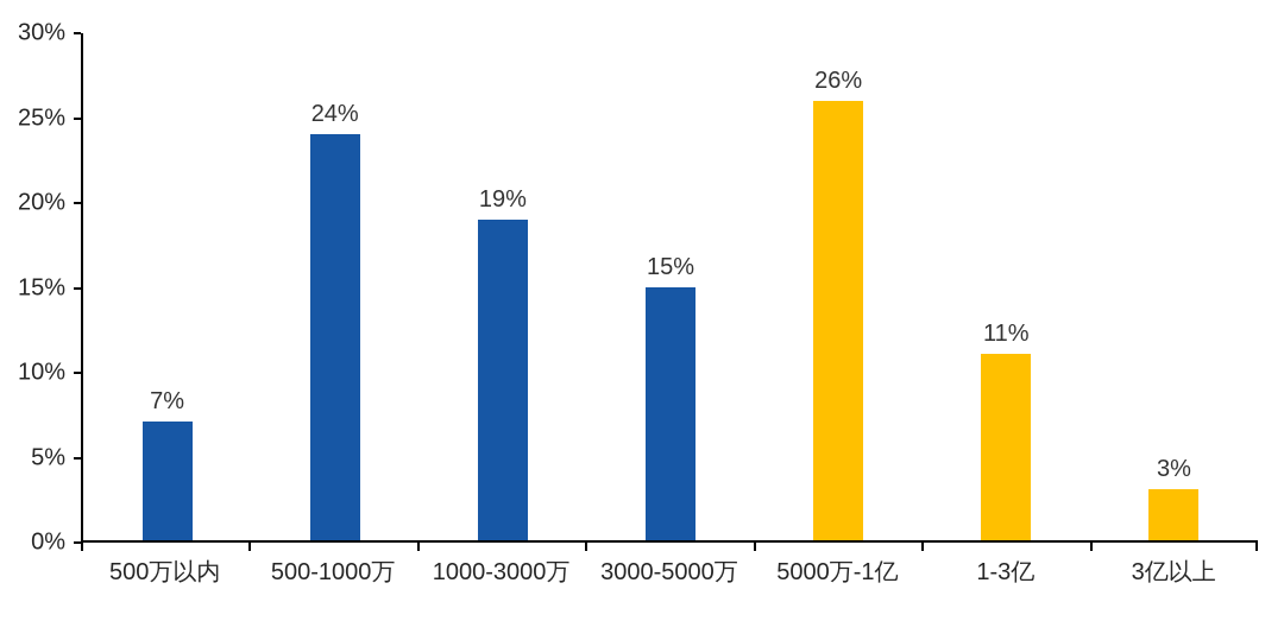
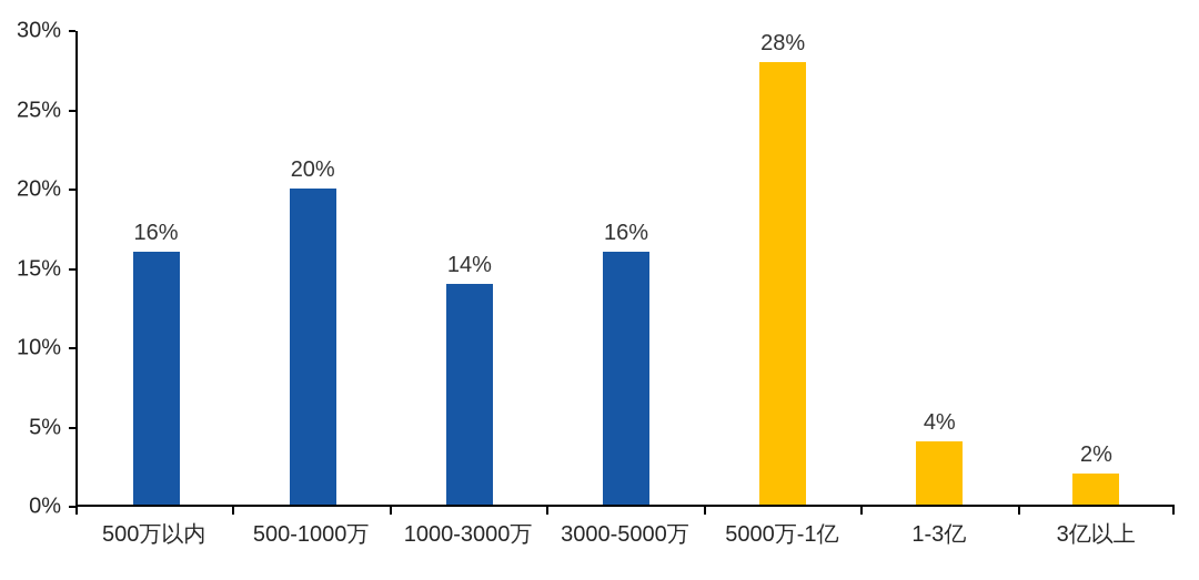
500万以内: 7% -> 16%
500-1000万: 24% -> 20%
1000-3000万: 19% -> 14%
3000-5000万: 15% -> 16%
5000万-1亿: 26% -> 28%
1-3亿: 11% -> 4%
3亿以上: 3% -> 2%
